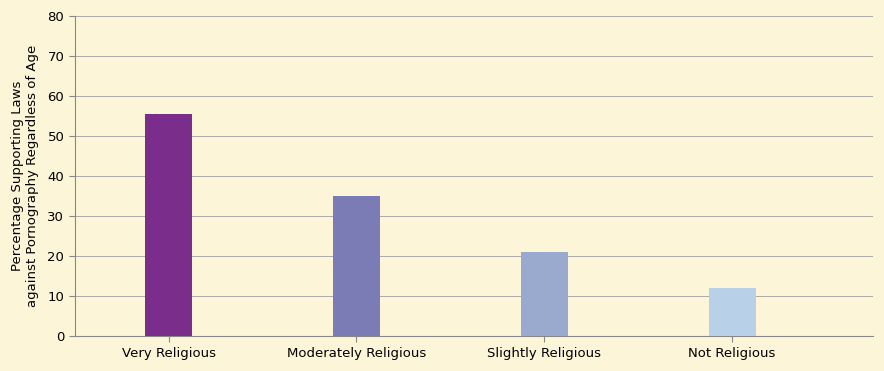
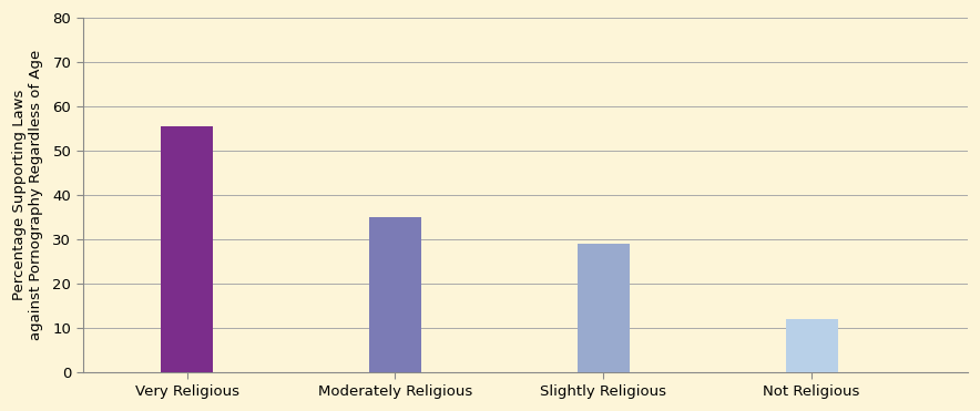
Slightly Religious: 21.0 -> 29.0
